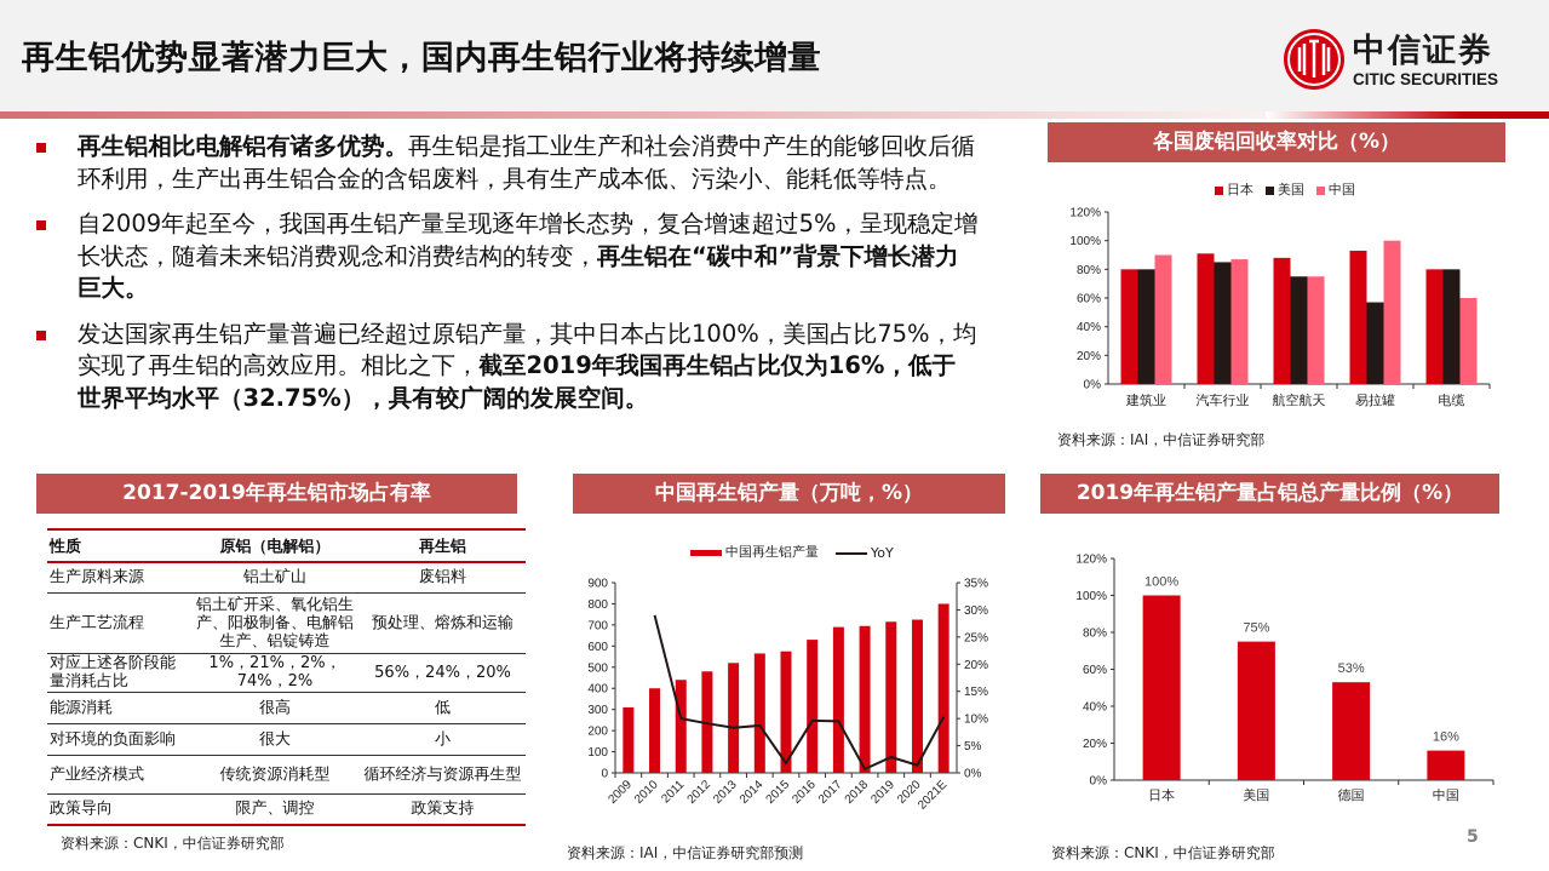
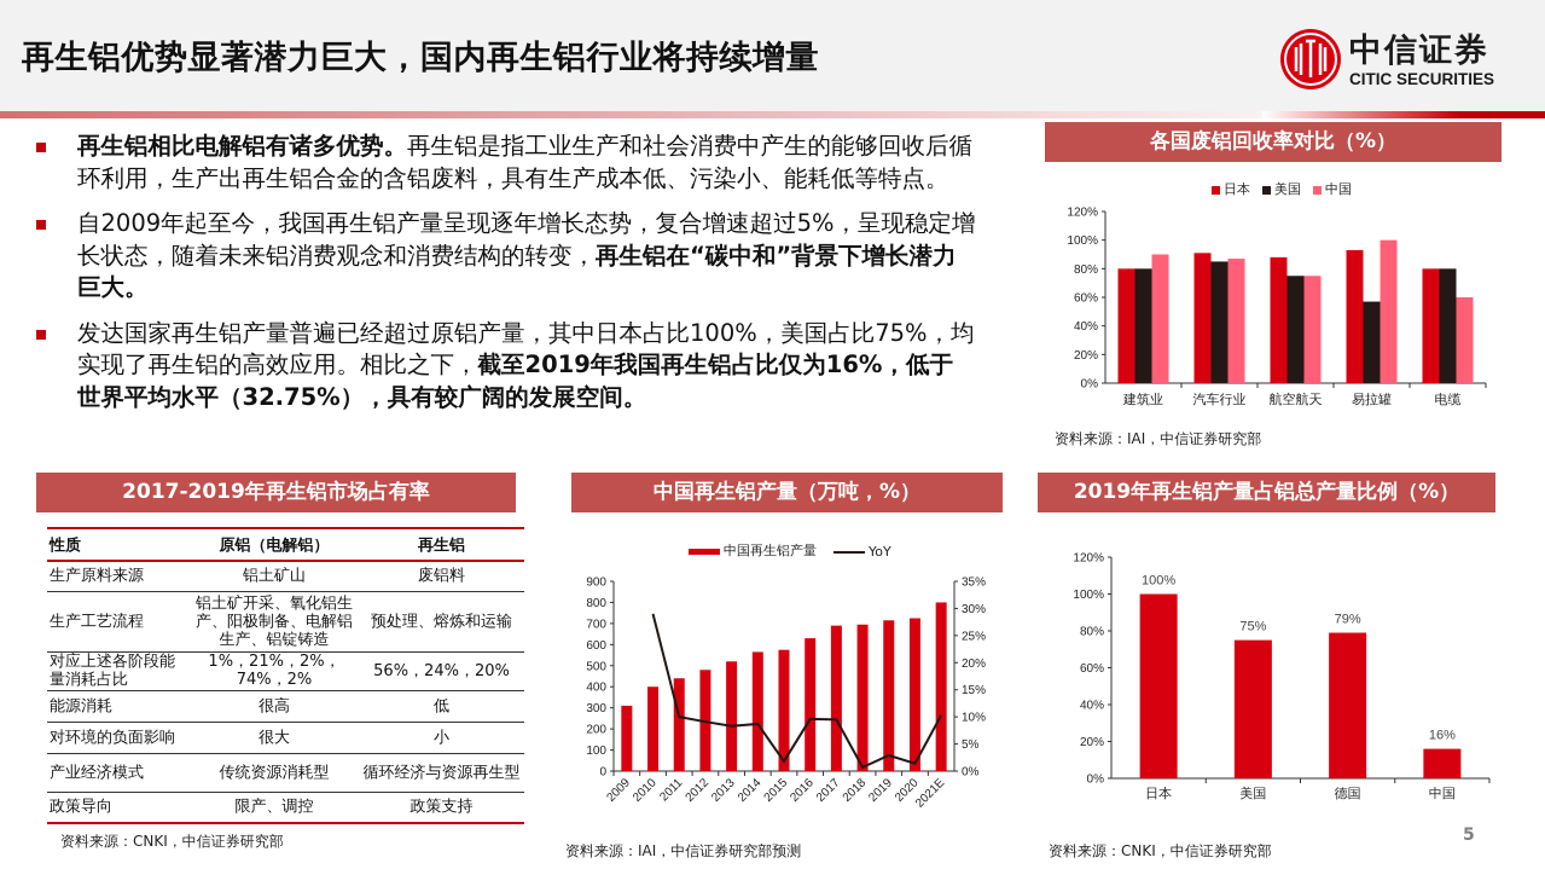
2019年再生铝产量占铝总产量比例（%）/德国: 53% -> 79%
